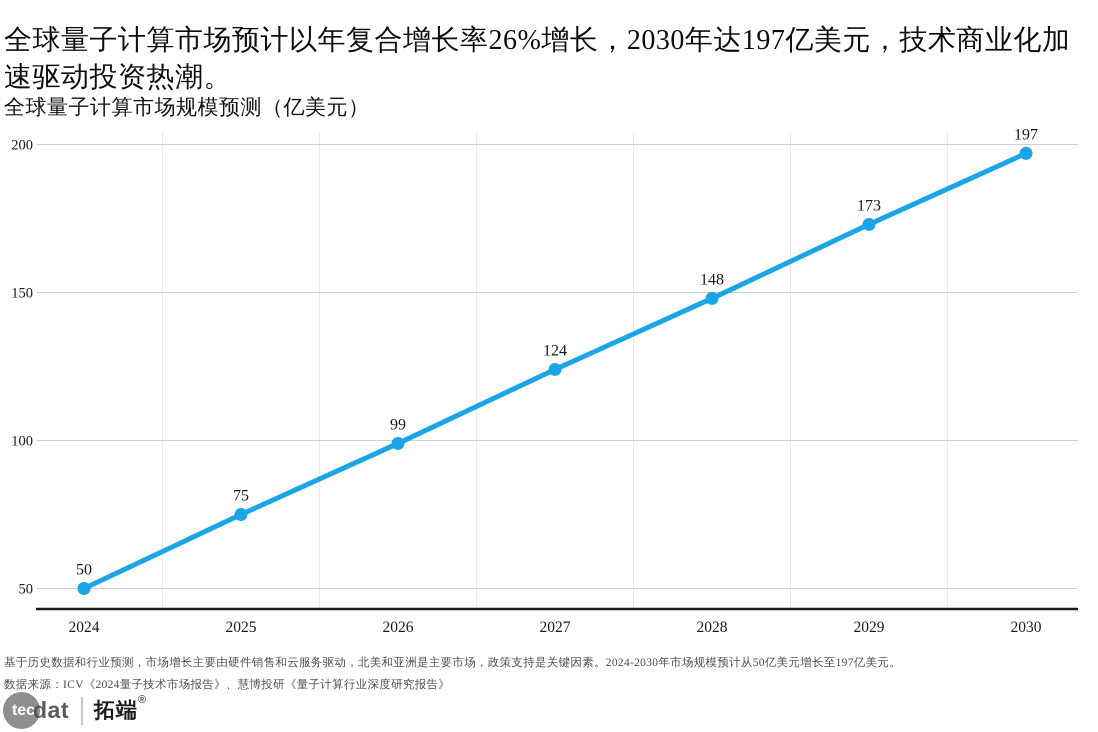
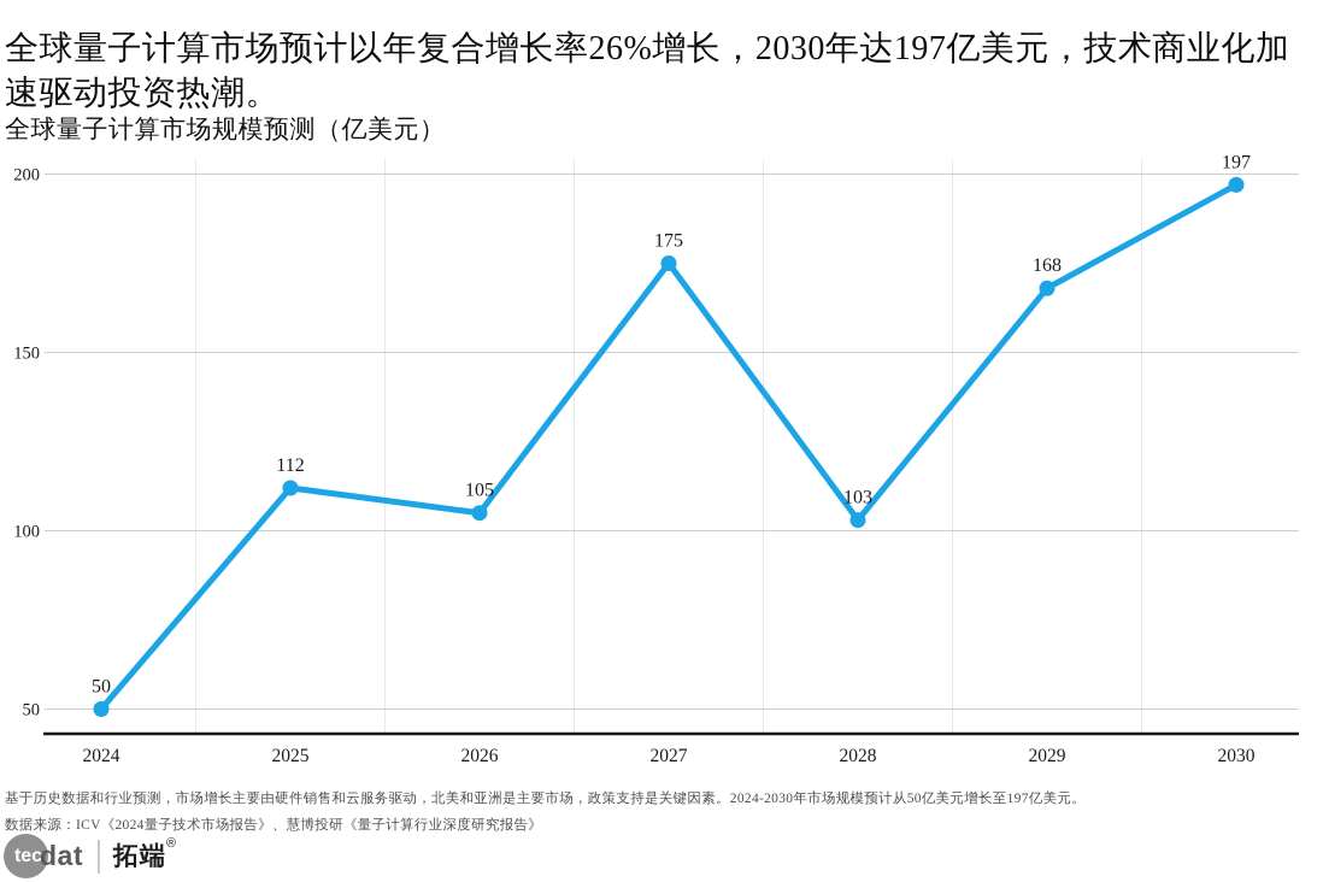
2025: 75 -> 112
2026: 99 -> 105
2027: 124 -> 175
2028: 148 -> 103
2029: 173 -> 168
